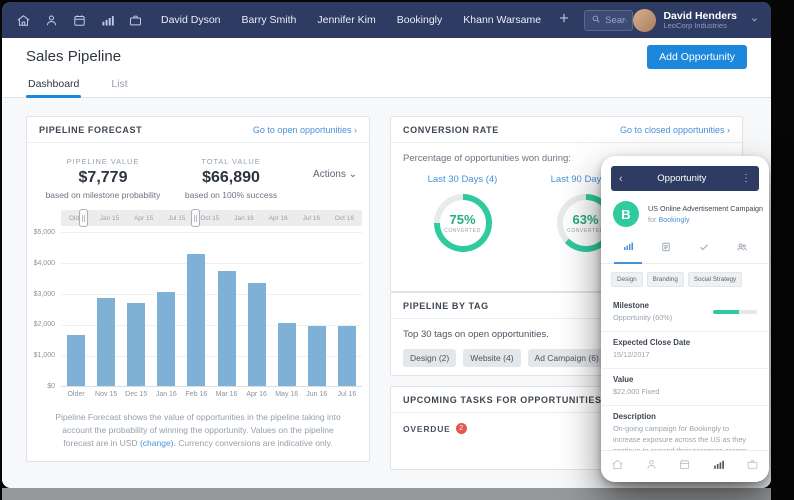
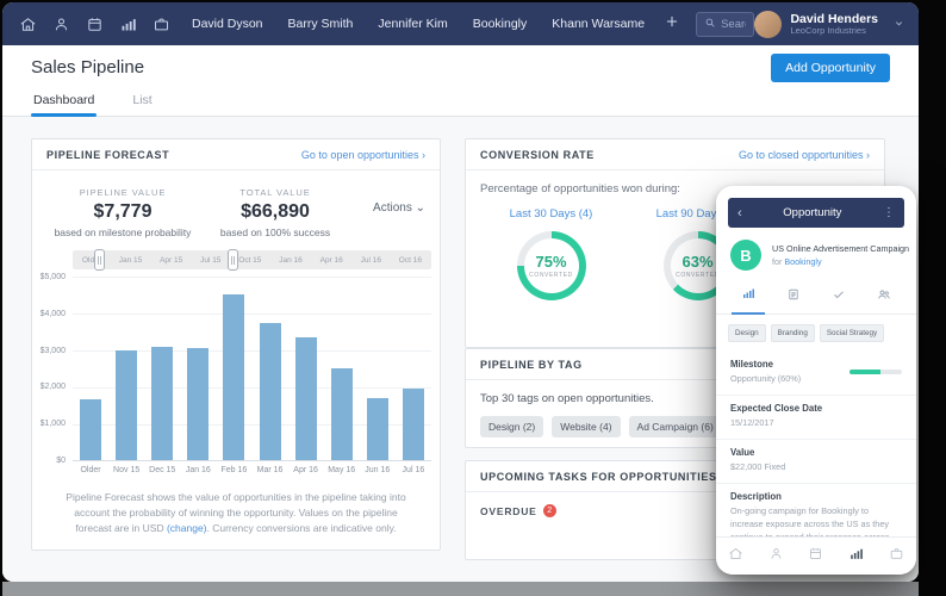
Nov 15: $2800 -> $3000
Dec 15: $2700 -> $3100
Feb 16: $4300 -> $4500
May 16: $2000 -> $2500
Jun 16: $2000 -> $1700
